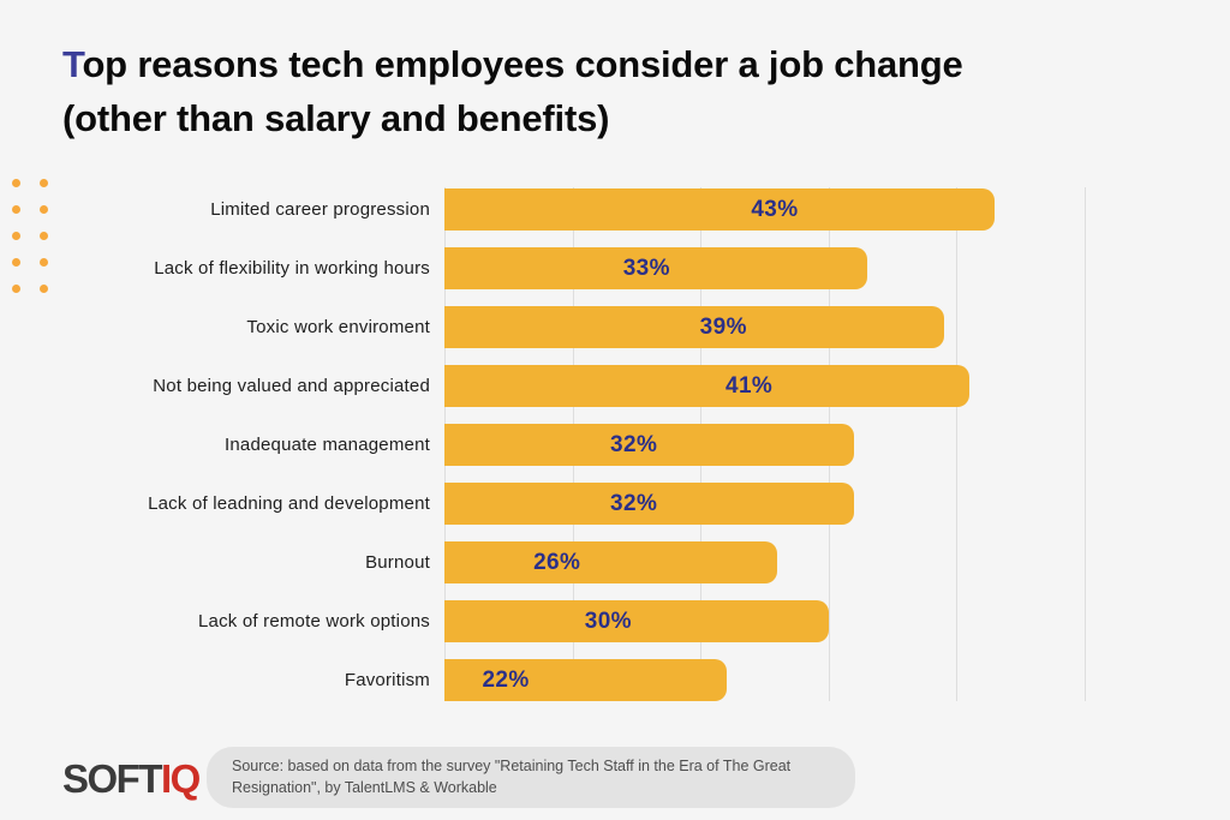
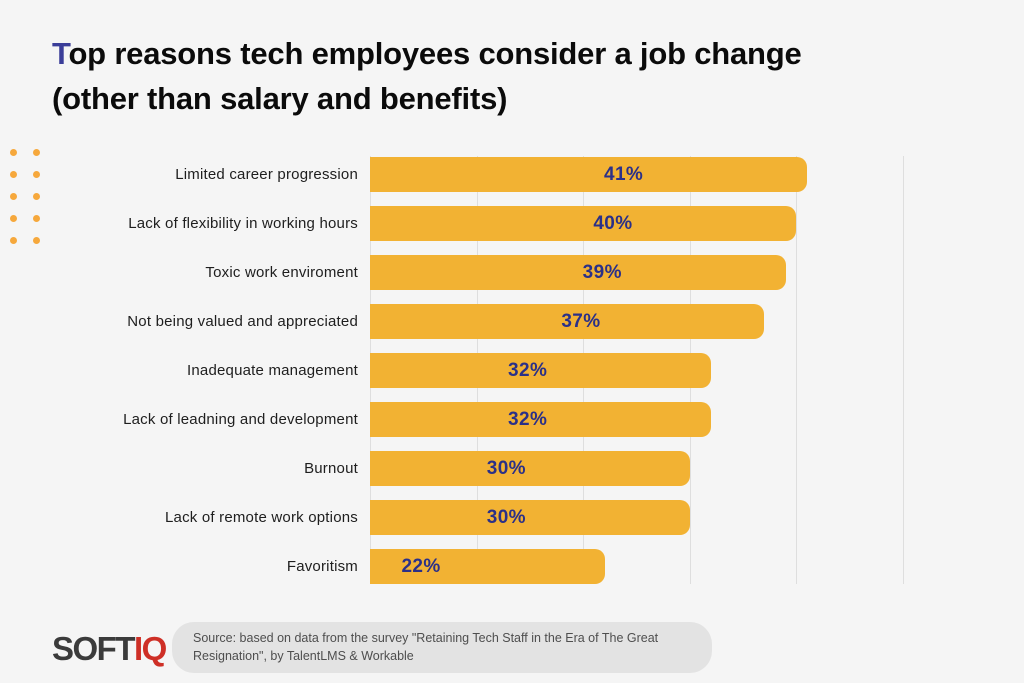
Limited career progression: 43% -> 41%
Lack of flexibility in working hours: 33% -> 40%
Not being valued and appreciated: 41% -> 37%
Burnout: 26% -> 30%
